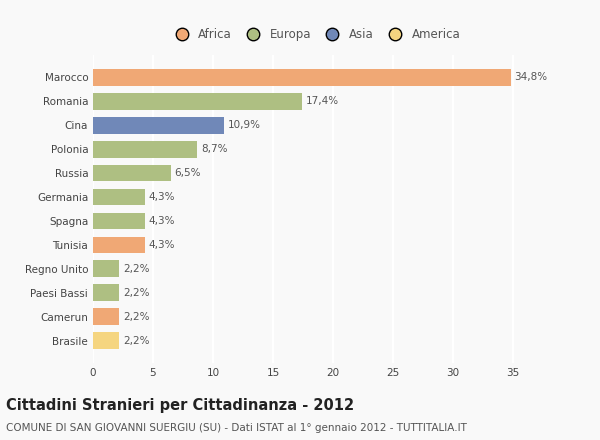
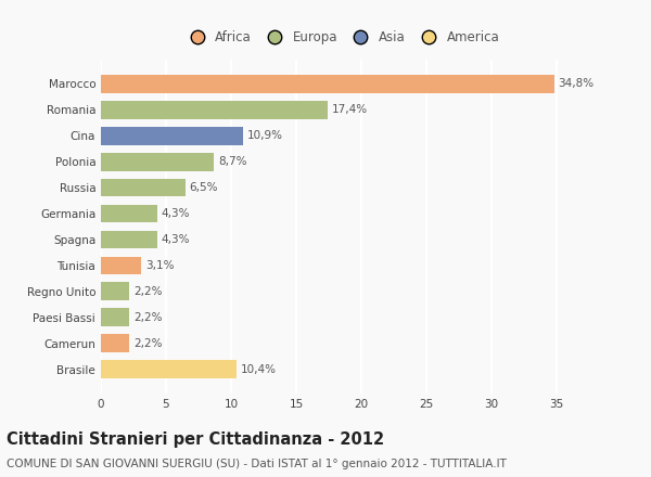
Tunisia: 4,3% -> 3,1%
Brasile: 2,2% -> 10,4%
